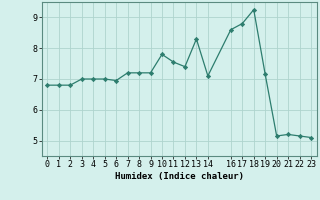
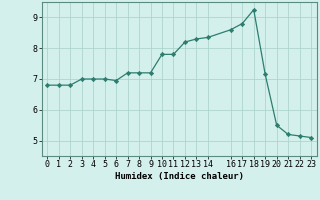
11: 7.55 -> 7.80
12: 7.40 -> 8.20
14: 7.10 -> 8.35
20: 5.15 -> 5.50
